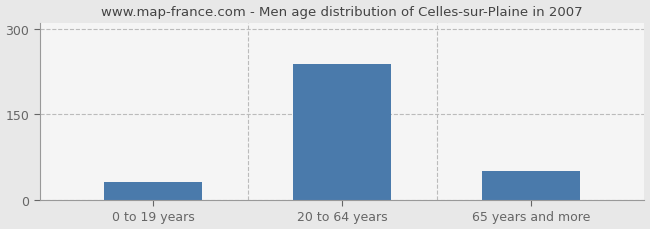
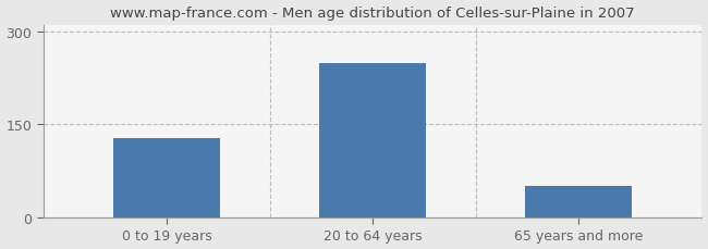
0 to 19 years: 32 -> 128
20 to 64 years: 238 -> 248
